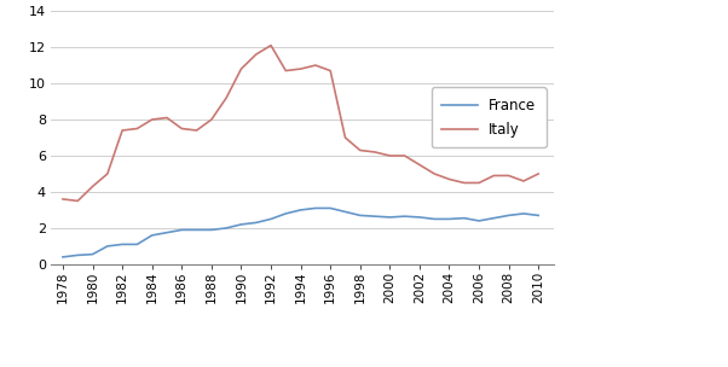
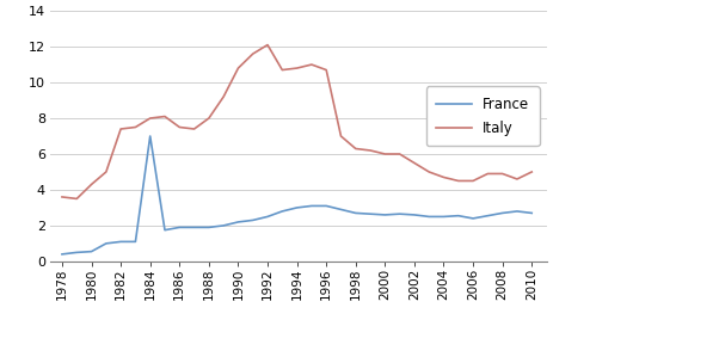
France/1984: 1.6 -> 7.0
